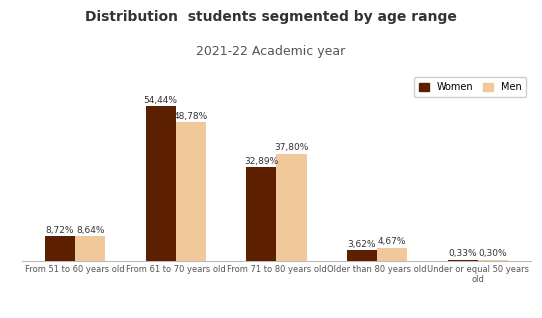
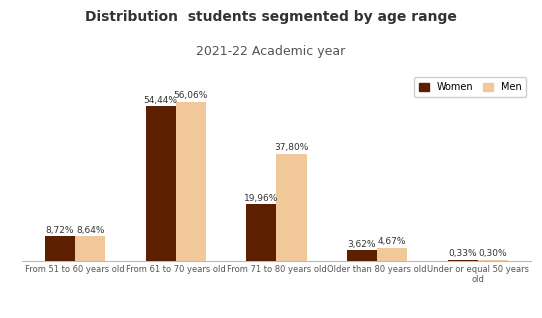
Men/From 61 to 70 years old: 48,78% -> 56,06%
Women/From 71 to 80 years old: 32,89% -> 19,96%
